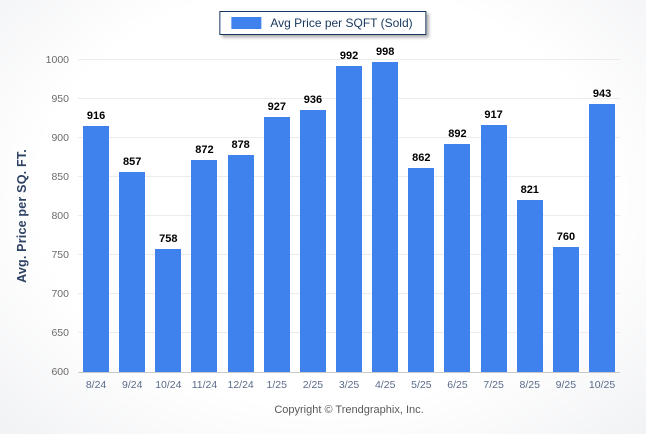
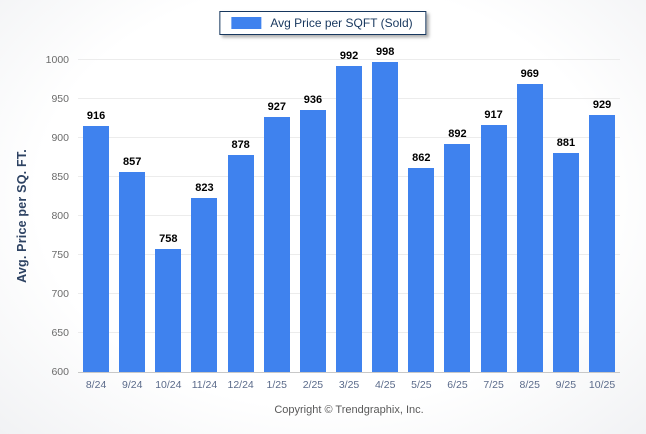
11/24: 872 -> 823
8/25: 821 -> 969
9/25: 760 -> 881
10/25: 943 -> 929
